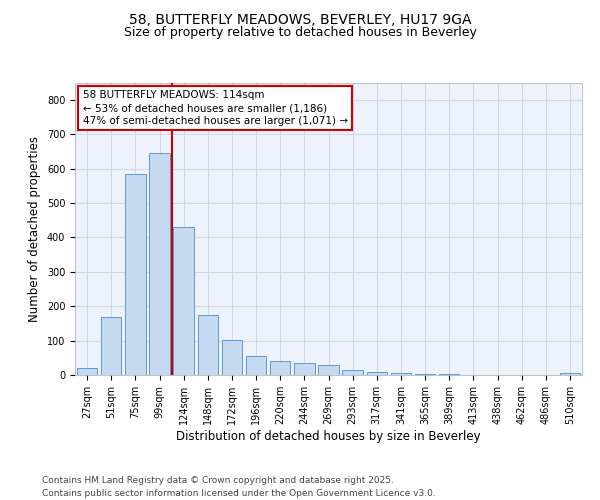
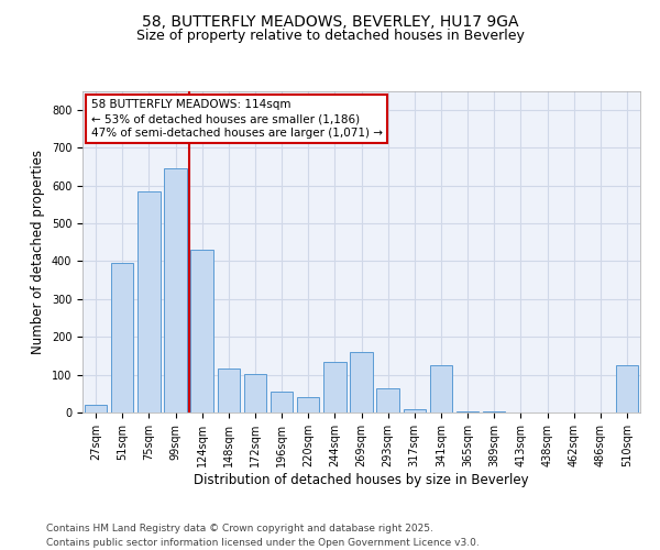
51sqm: 168 -> 395
148sqm: 175 -> 115
244sqm: 35 -> 135
269sqm: 28 -> 160
293sqm: 15 -> 65
341sqm: 5 -> 125
510sqm: 5 -> 125
